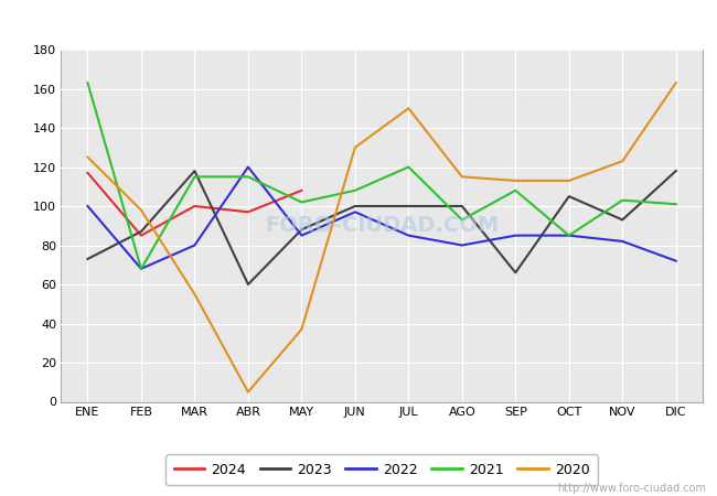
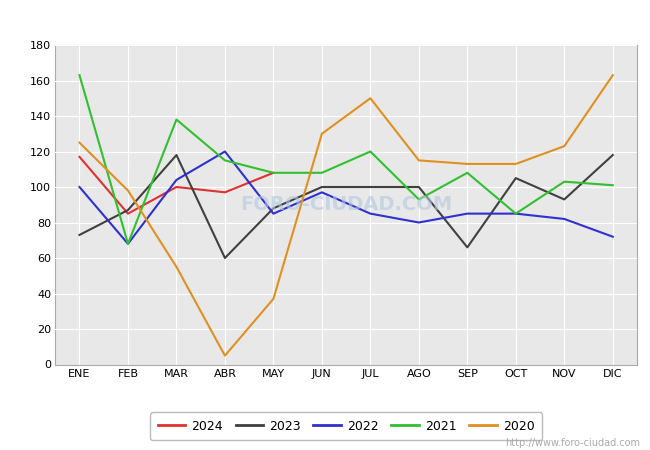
2022/MAR: 80 -> 104
2021/MAR: 115 -> 138
2021/MAY: 102 -> 108
